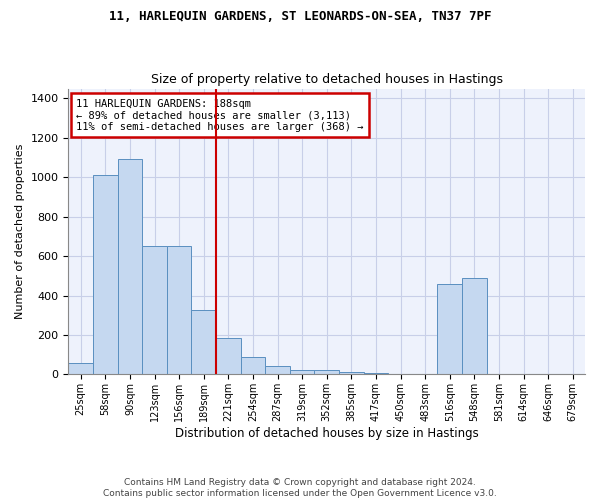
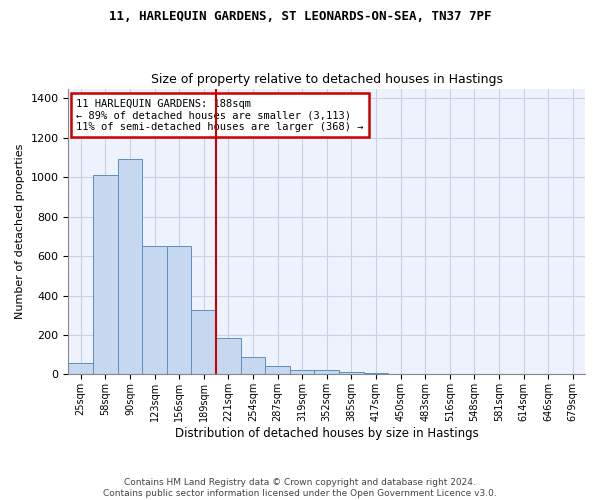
516sqm: 460 -> 0
548sqm: 490 -> 0
